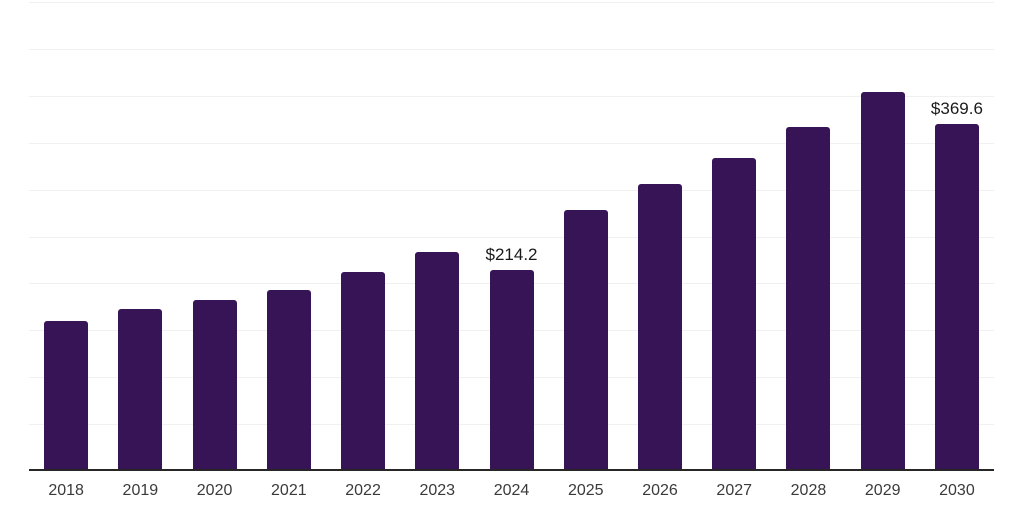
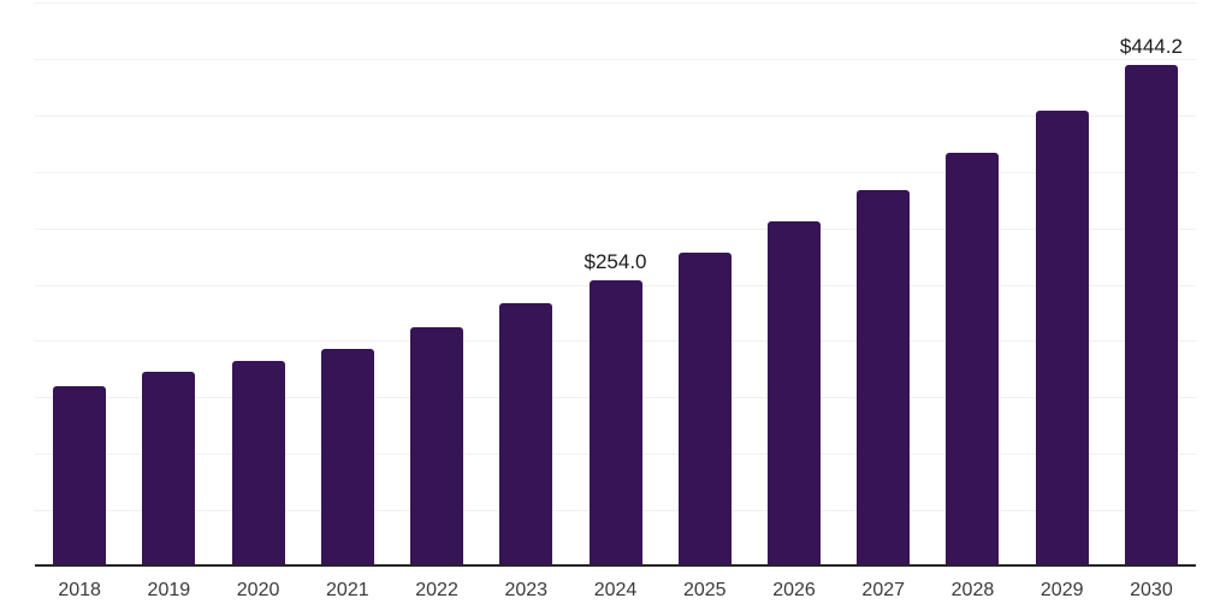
2024: $214.2 -> $254.0
2030: $369.6 -> $444.2
